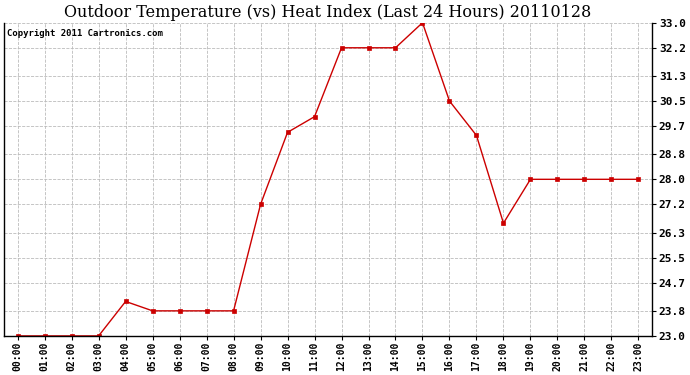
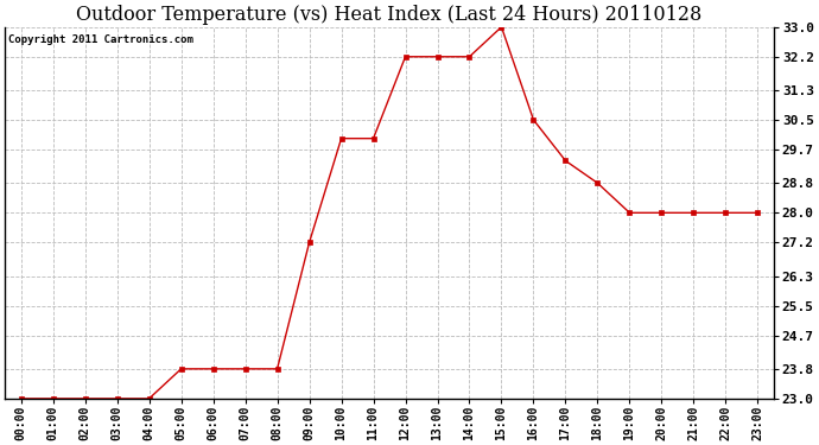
04:00: 24.1 -> 23.0
10:00: 29.5 -> 30.0
18:00: 26.6 -> 28.8
